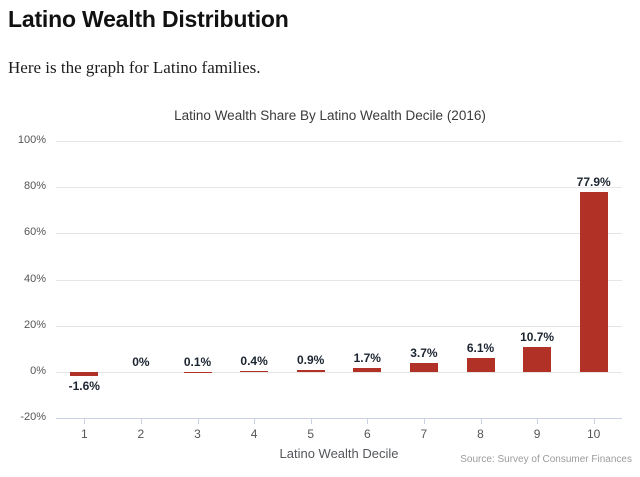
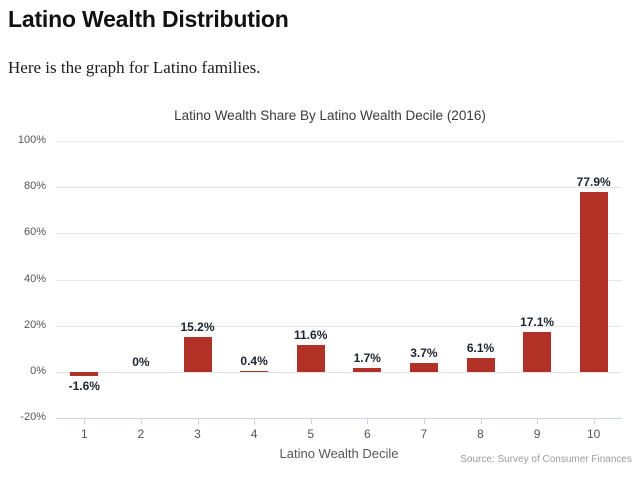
3: 0.1% -> 15.2%
5: 0.9% -> 11.6%
9: 10.7% -> 17.1%
